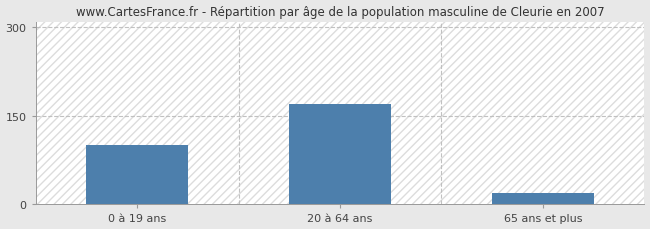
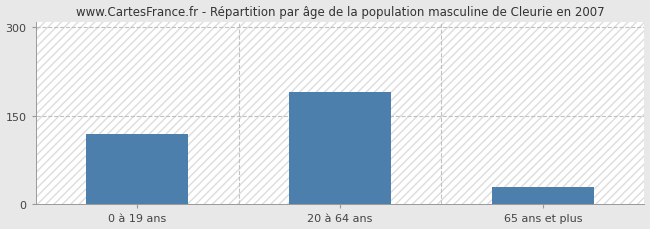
0 à 19 ans: 100 -> 120
20 à 64 ans: 170 -> 190
65 ans et plus: 20 -> 30
